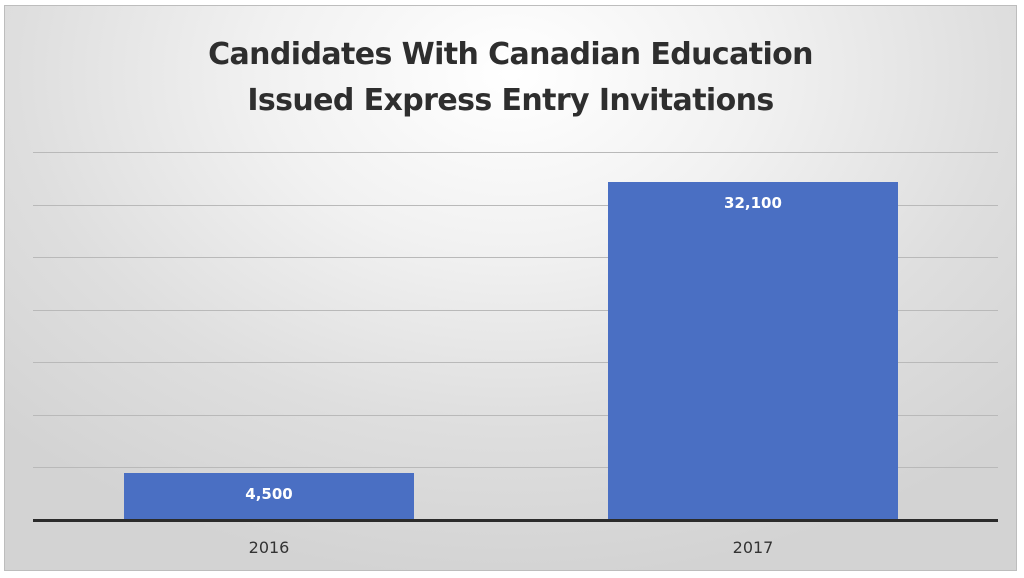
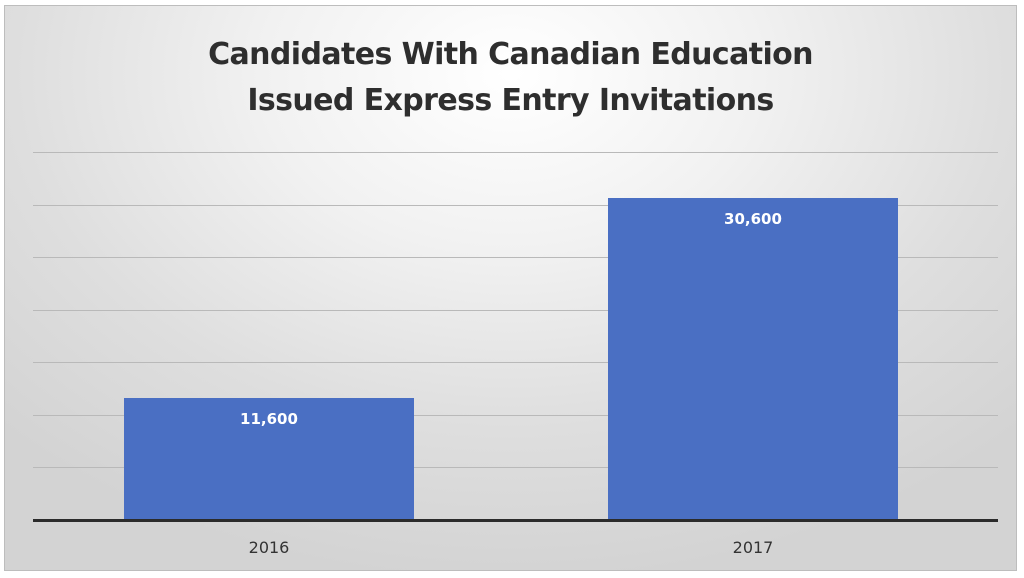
2016: 4,500 -> 11,600
2017: 32,100 -> 30,600
